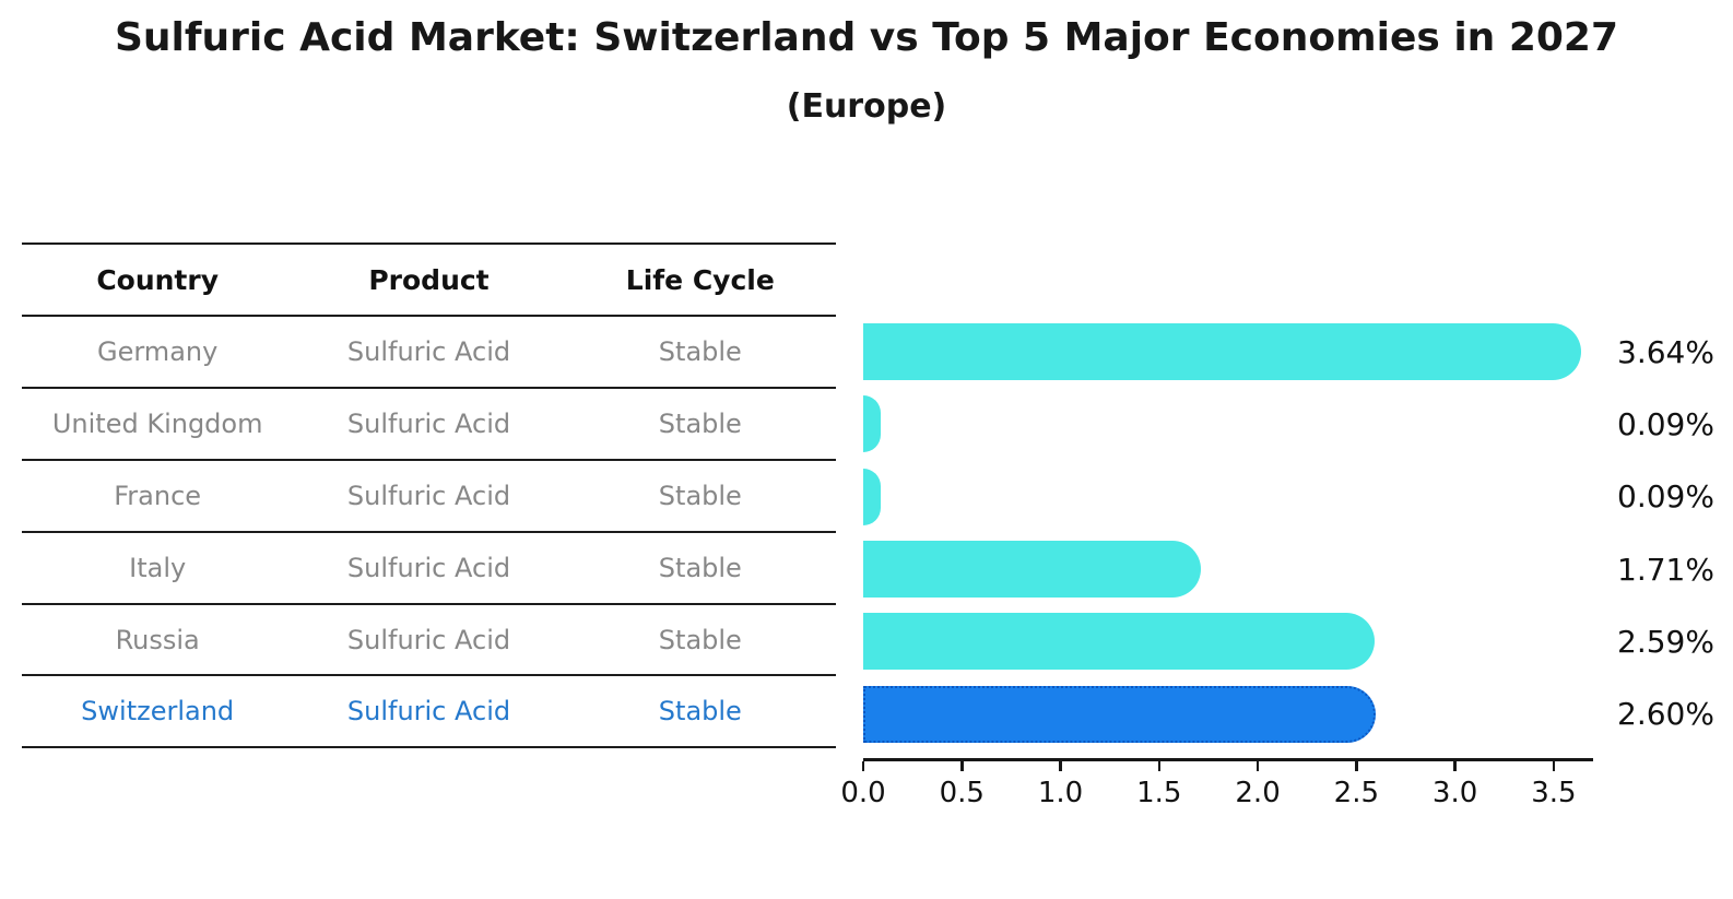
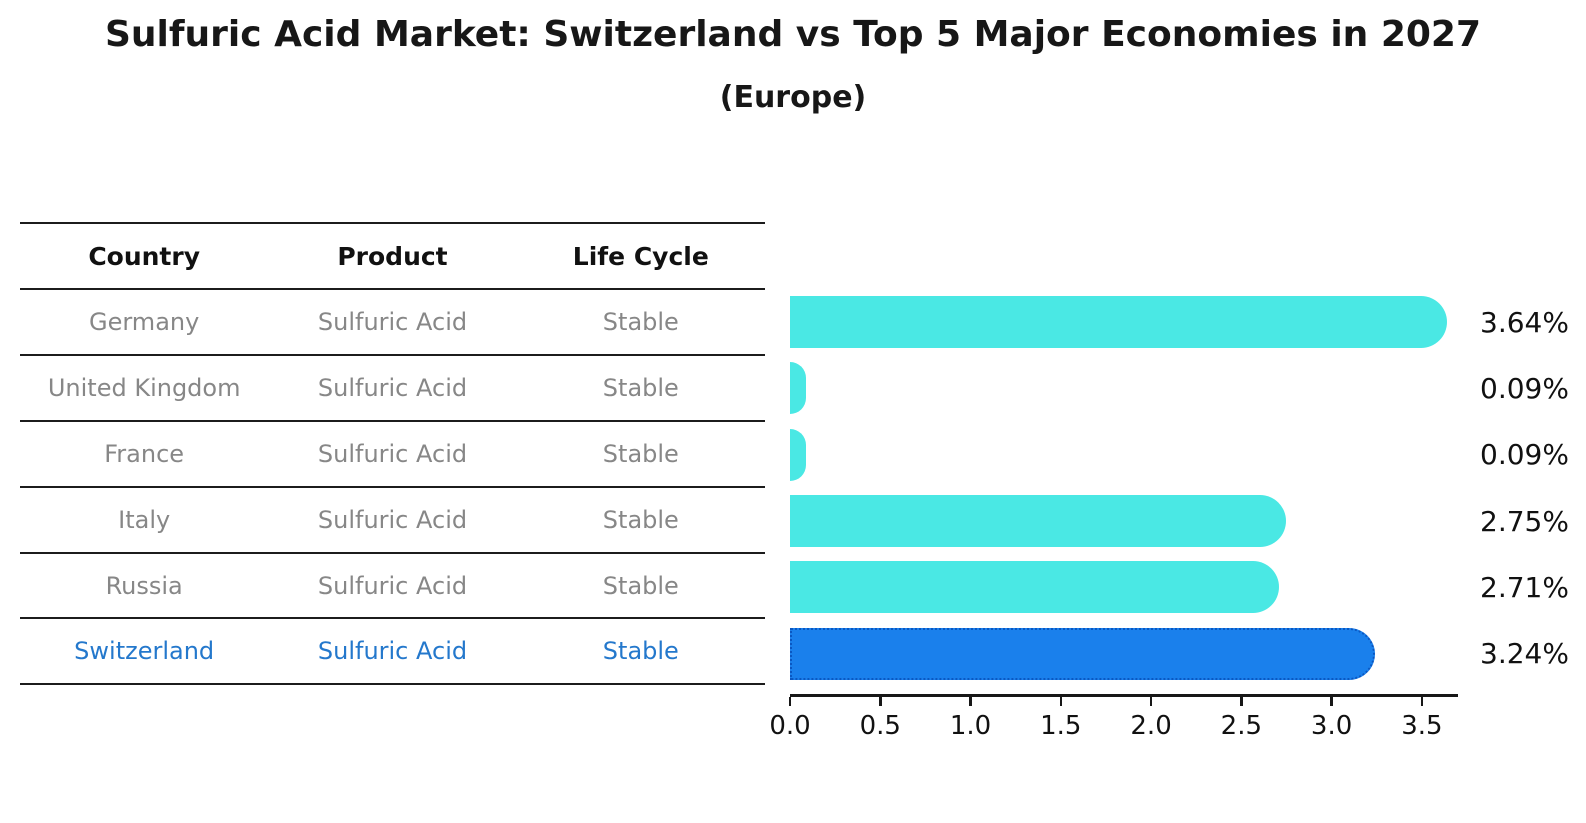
Italy: 1.71% -> 2.75%
Russia: 2.59% -> 2.71%
Switzerland: 2.60% -> 3.24%
